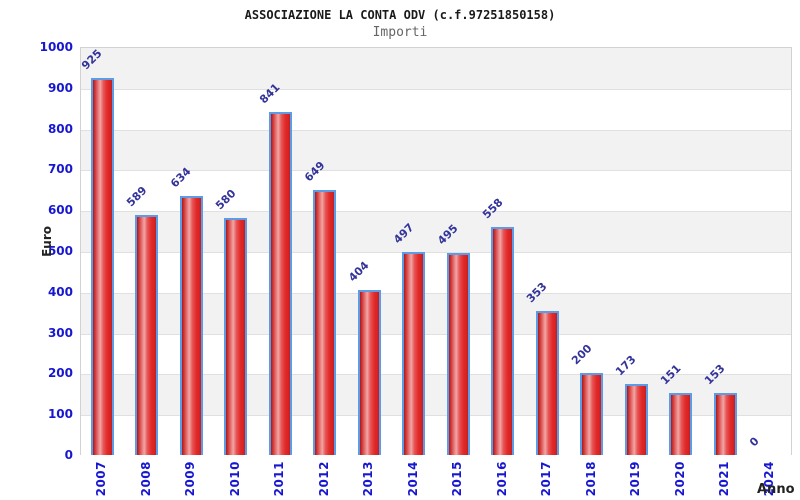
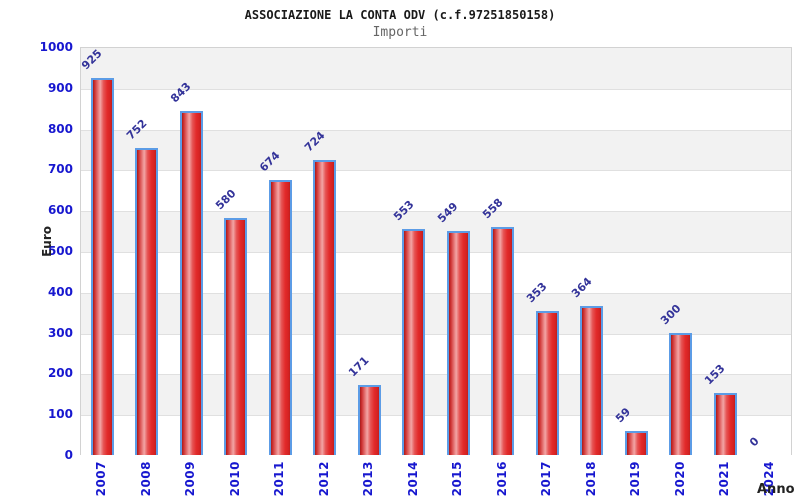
2008: 589 -> 752
2009: 634 -> 843
2011: 841 -> 674
2012: 649 -> 724
2013: 404 -> 171
2014: 497 -> 553
2015: 495 -> 549
2018: 200 -> 364
2019: 173 -> 59
2020: 151 -> 300
